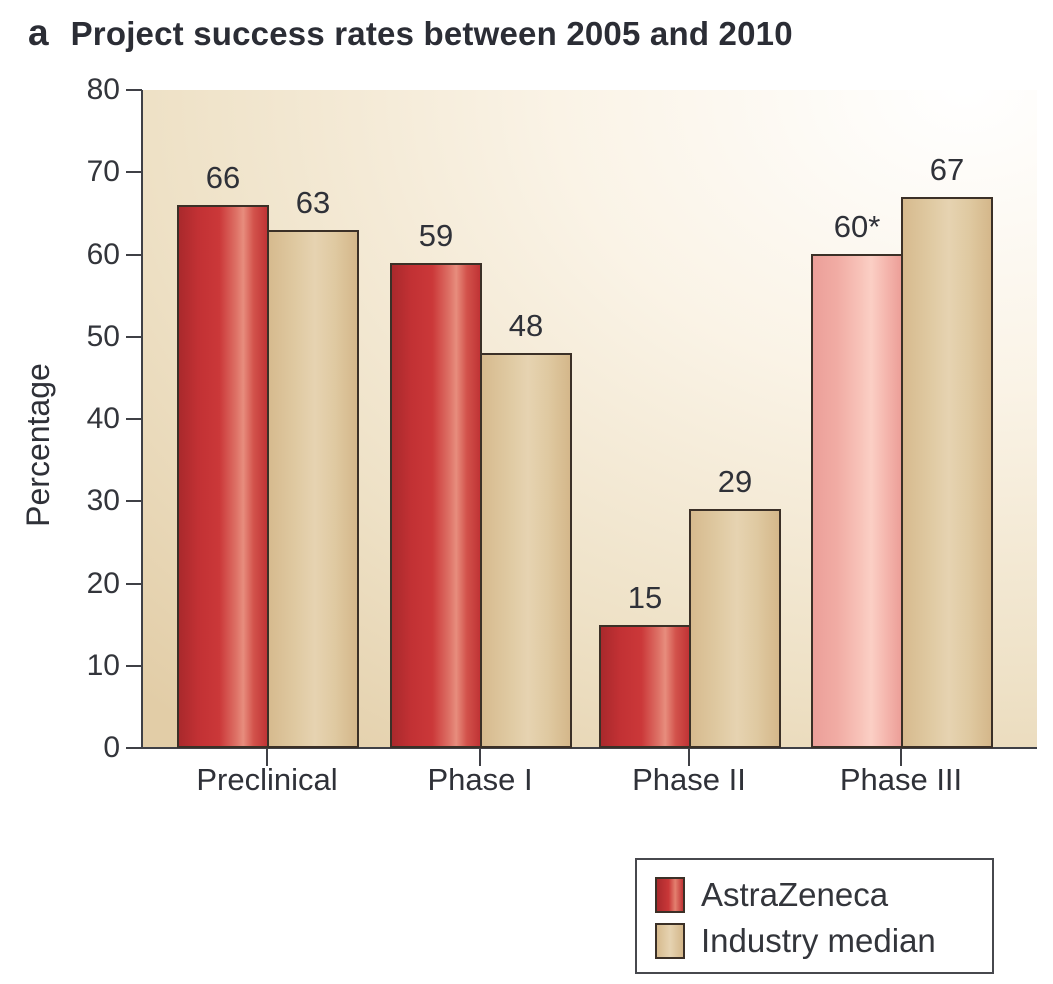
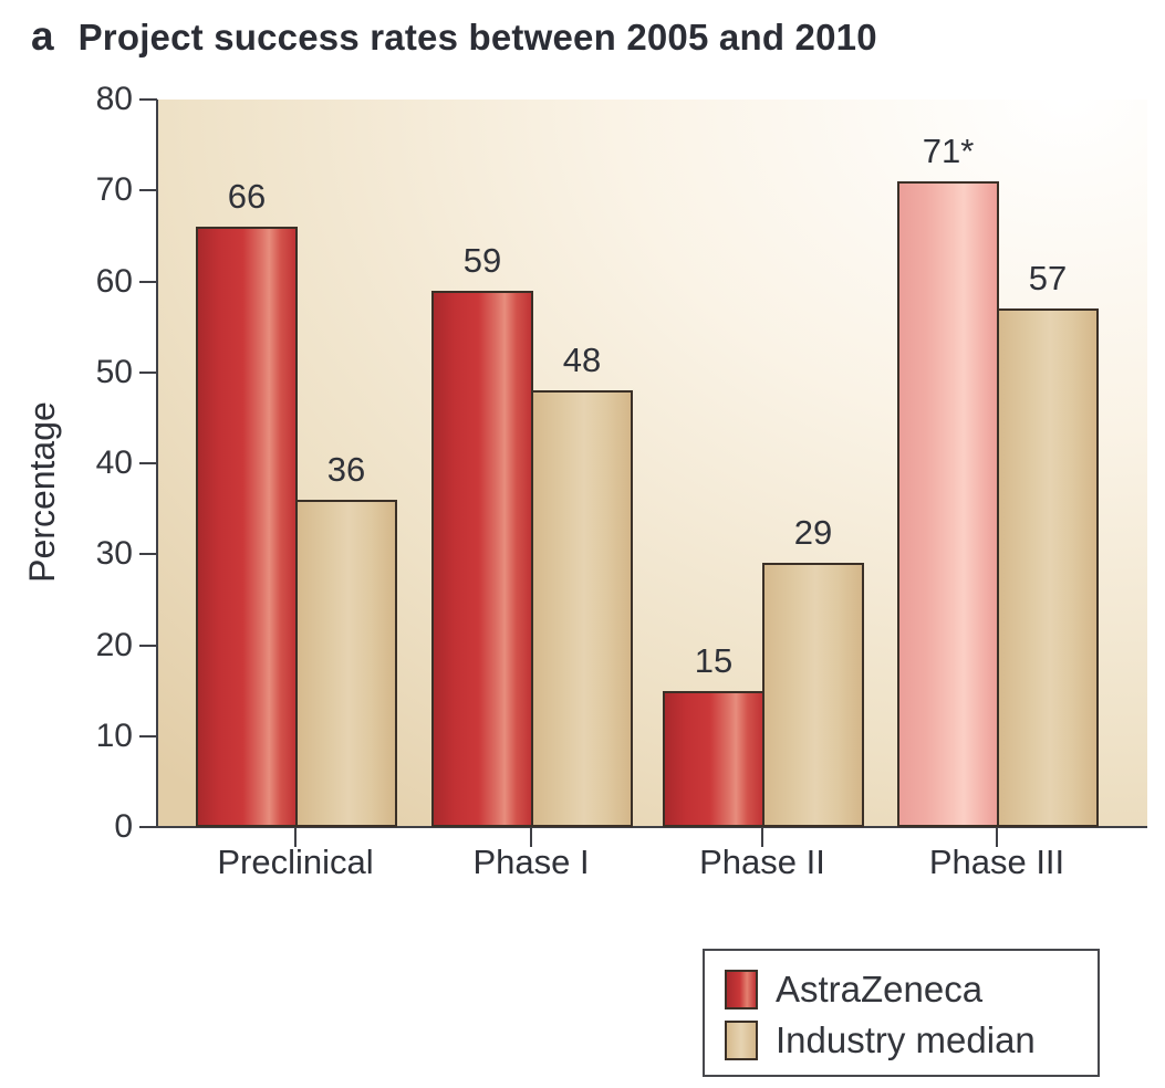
Industry median/Preclinical: 63 -> 36
AstraZeneca/Phase III: 60 -> 71
Industry median/Phase III: 67 -> 57
